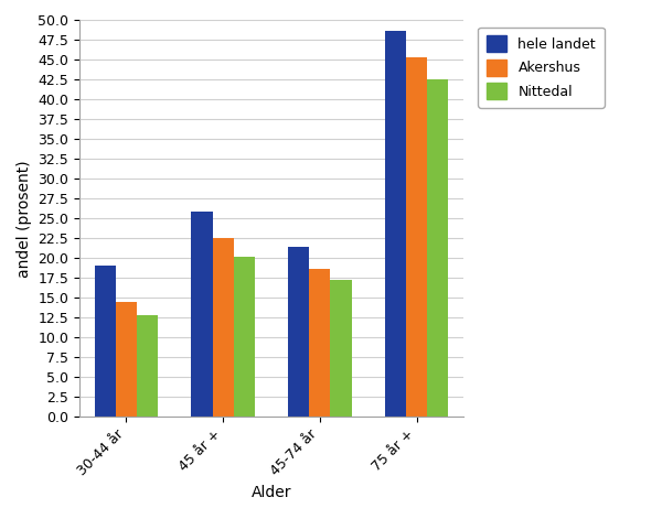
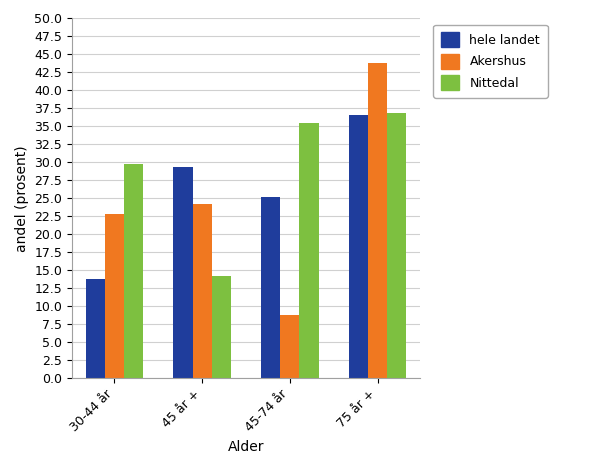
hele landet/30-44 år: 19.0 -> 13.8
Akershus/30-44 år: 14.5 -> 22.8
Nittedal/30-44 år: 12.8 -> 29.8
hele landet/45 år +: 25.8 -> 29.4
Akershus/45 år +: 22.5 -> 24.2
Nittedal/45 år +: 20.2 -> 14.2
hele landet/45-74 år: 21.4 -> 25.2
Akershus/45-74 år: 18.6 -> 8.8
Nittedal/45-74 år: 17.2 -> 35.4
hele landet/75 år +: 48.7 -> 36.6
Akershus/75 år +: 45.4 -> 43.8
Nittedal/75 år +: 42.6 -> 36.8
